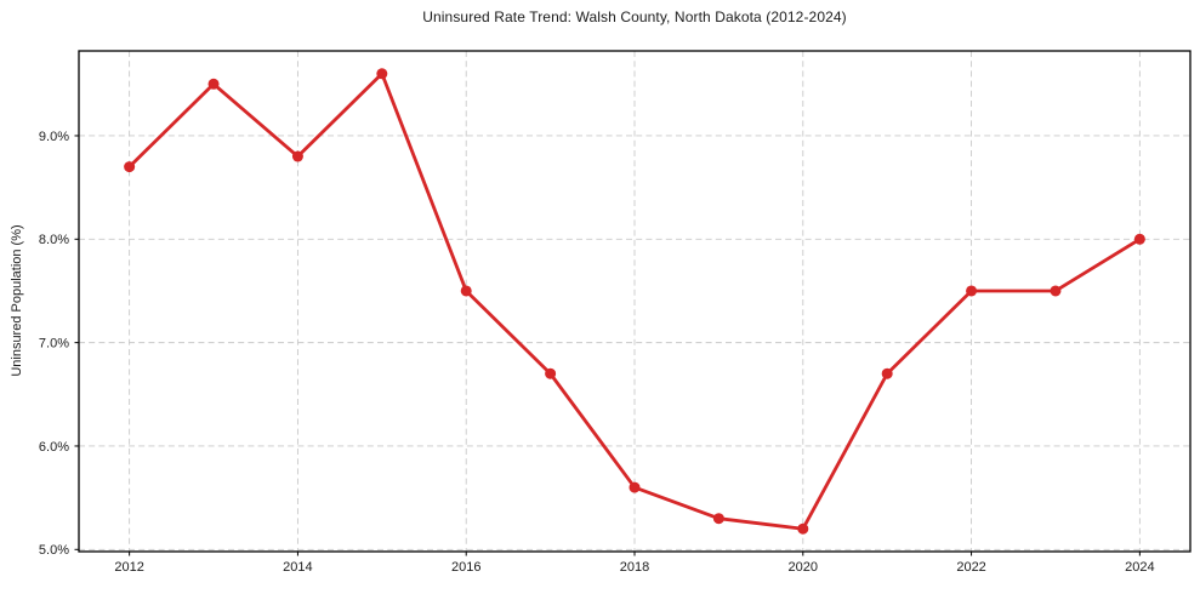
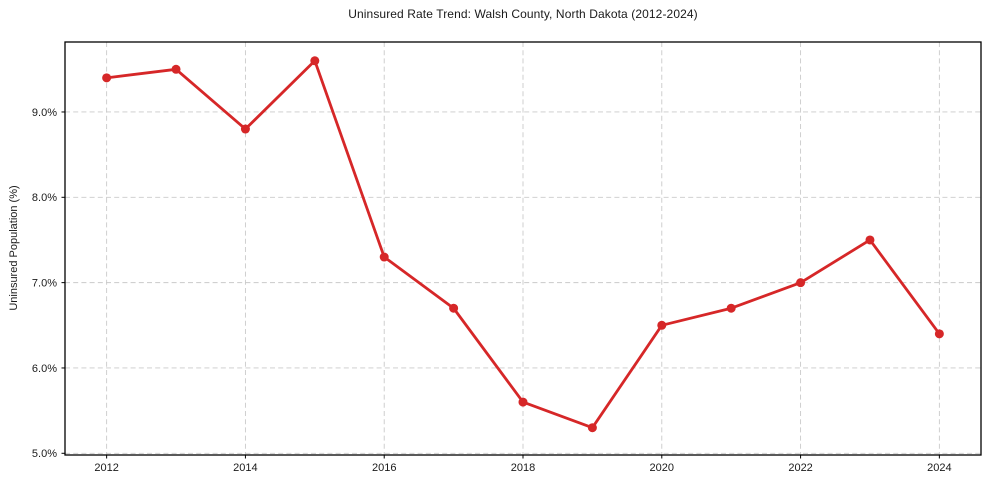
2012: 8.7% -> 9.4%
2016: 7.5% -> 7.3%
2020: 5.2% -> 6.5%
2022: 7.5% -> 7.0%
2024: 8.0% -> 6.4%
